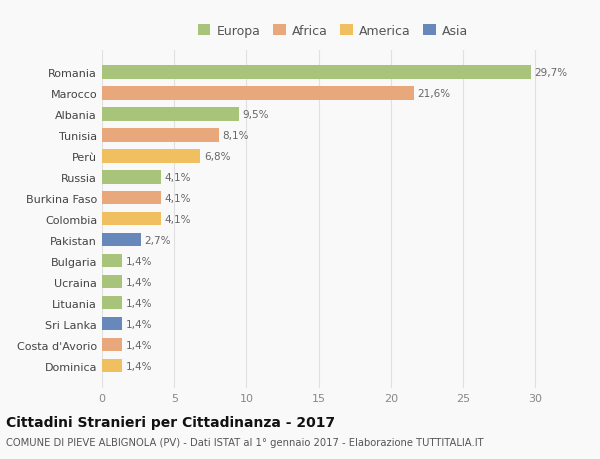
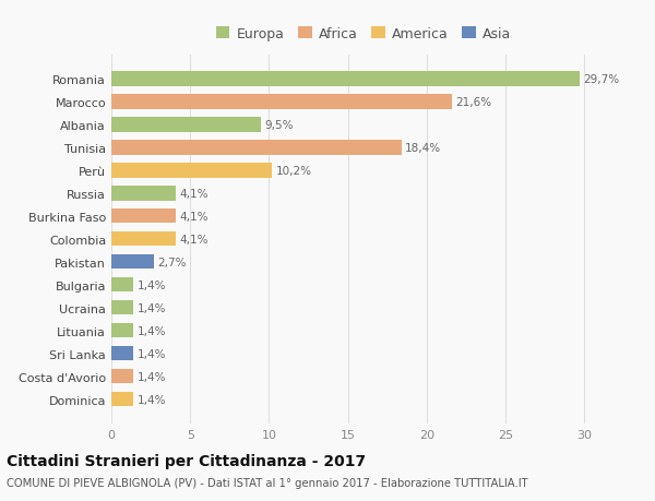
Tunisia: 8,1% -> 18,4%
Perù: 6,8% -> 10,2%
